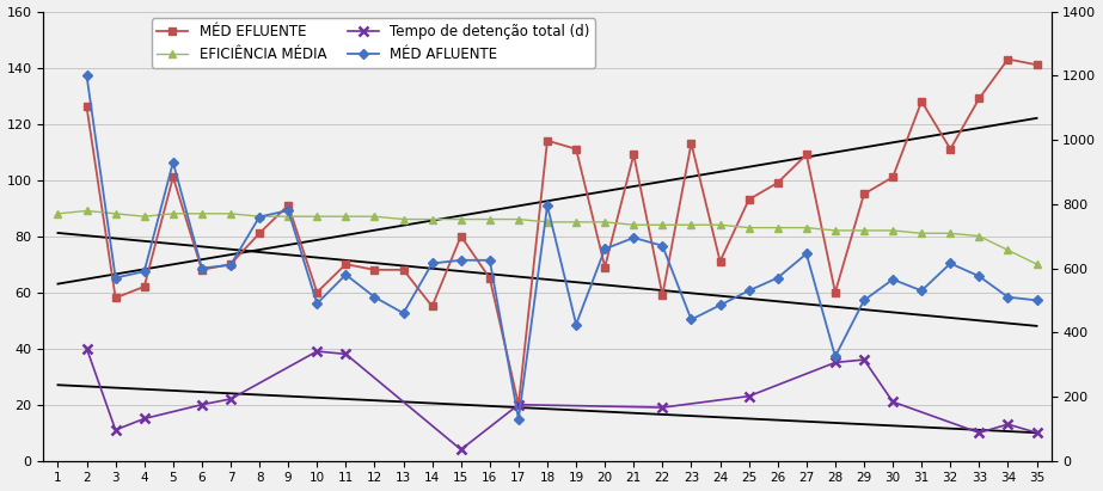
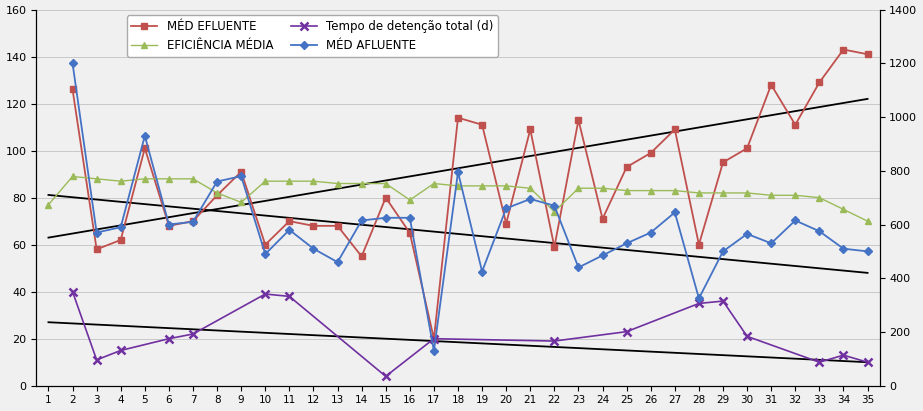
EFICIÊNCIA MÉDIA/1: 88 -> 77
EFICIÊNCIA MÉDIA/8: 87 -> 82
EFICIÊNCIA MÉDIA/9: 87 -> 78
EFICIÊNCIA MÉDIA/16: 86 -> 79
EFICIÊNCIA MÉDIA/22: 84 -> 74
